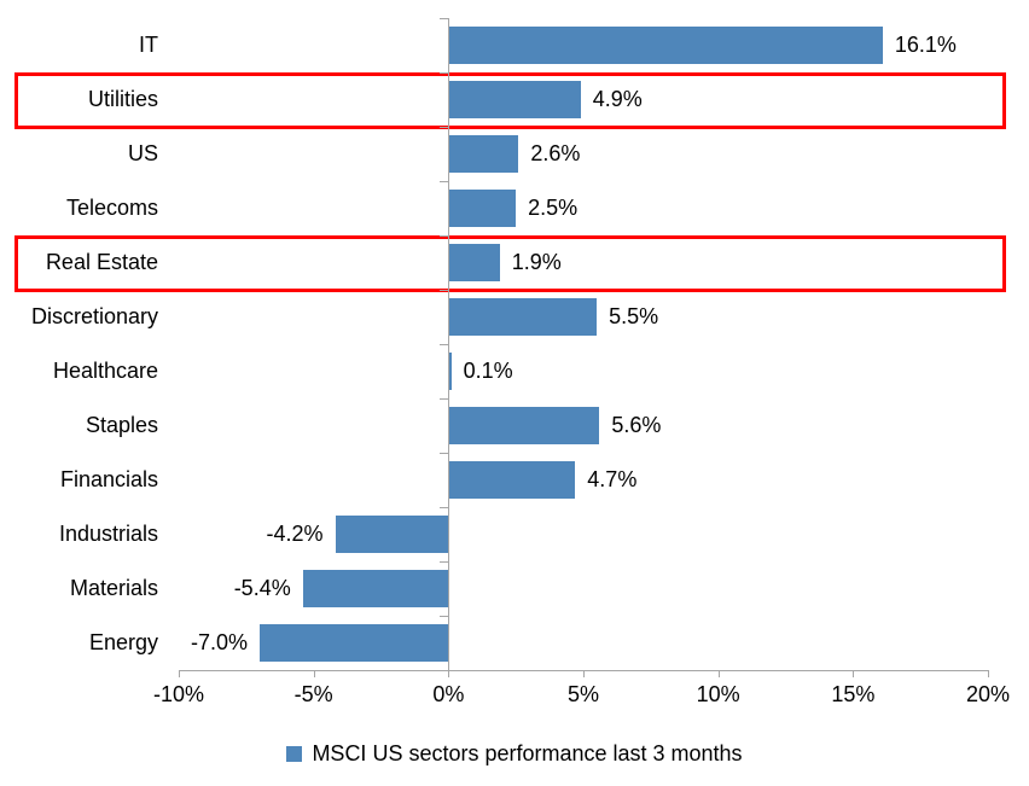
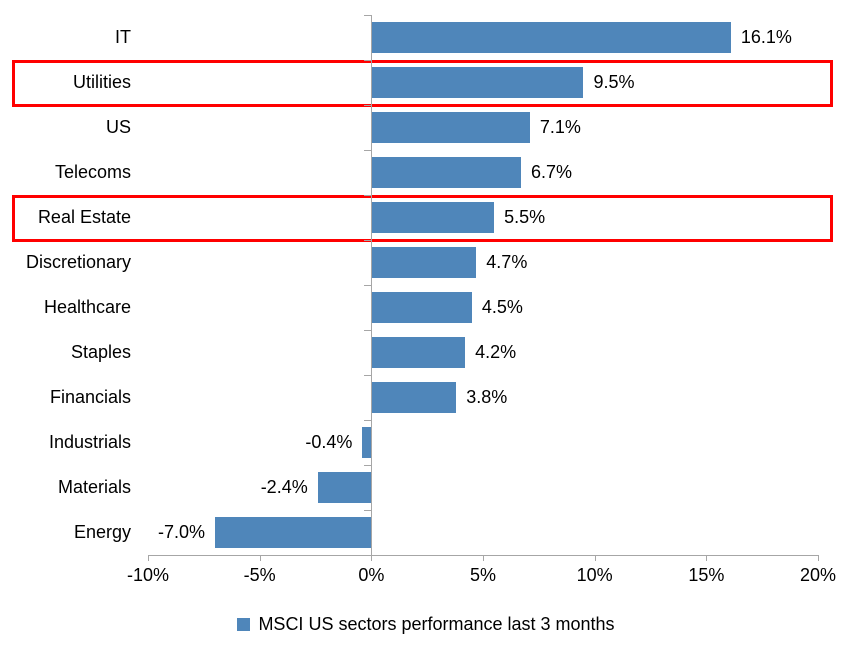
Utilities: 4.9% -> 9.5%
US: 2.6% -> 7.1%
Telecoms: 2.5% -> 6.7%
Real Estate: 1.9% -> 5.5%
Discretionary: 5.5% -> 4.7%
Healthcare: 0.1% -> 4.5%
Staples: 5.6% -> 4.2%
Financials: 4.7% -> 3.8%
Industrials: -4.2% -> -0.4%
Materials: -5.4% -> -2.4%
